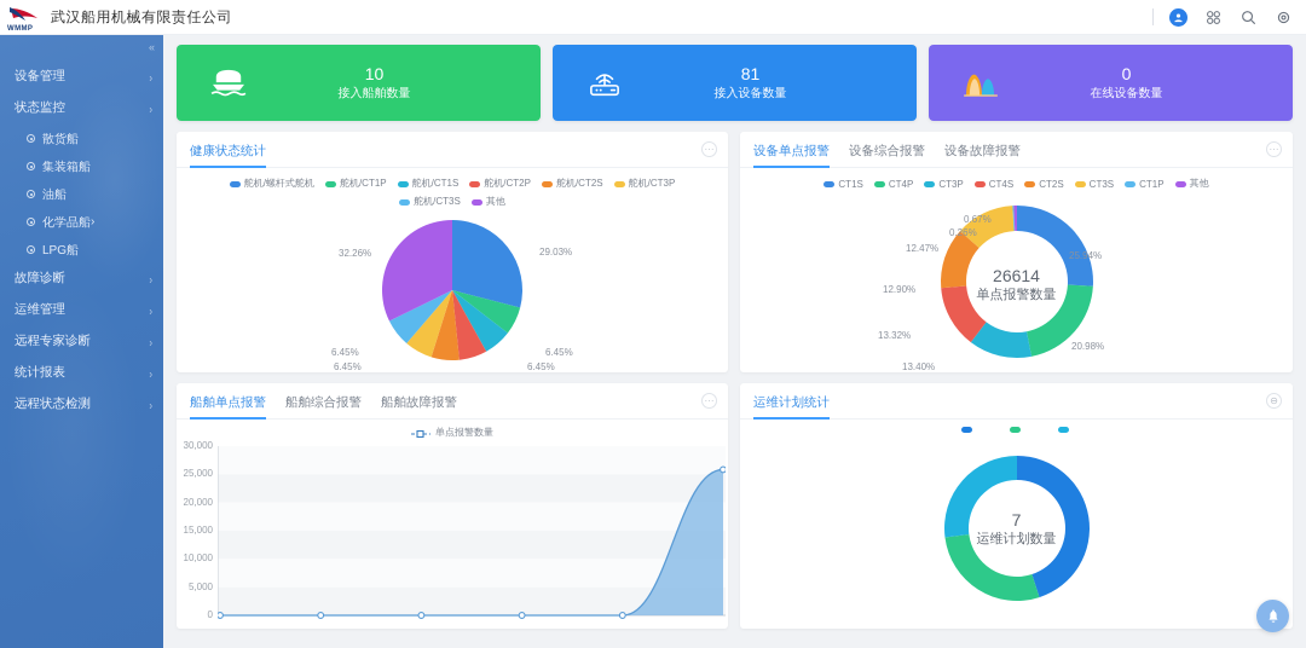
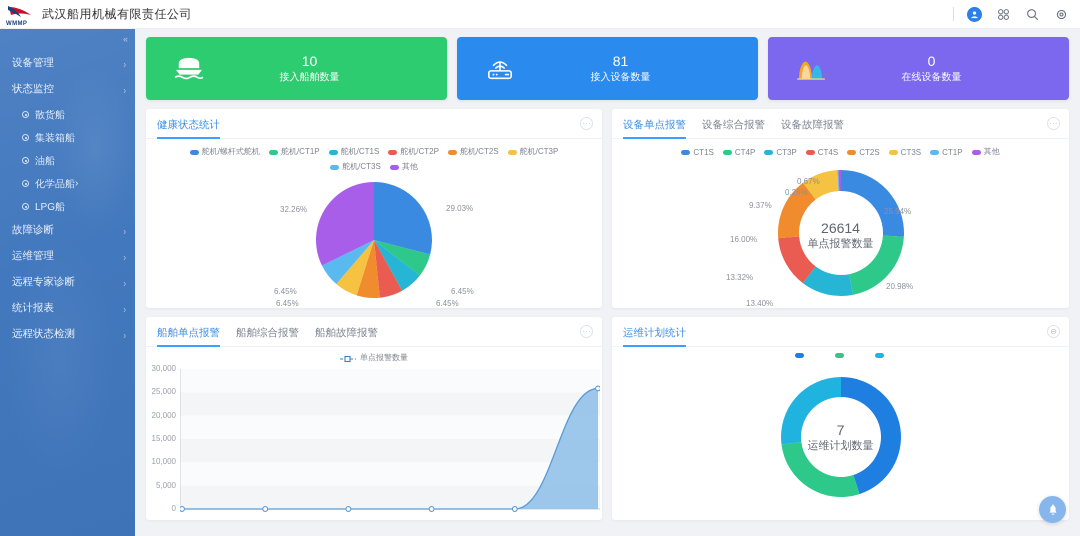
设备单点报警/CT2S: 12.90% -> 16.00%
设备单点报警/CT3S: 12.47% -> 9.37%
